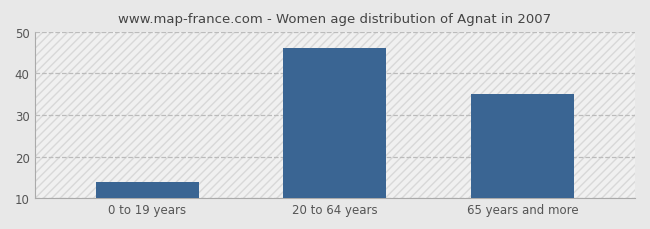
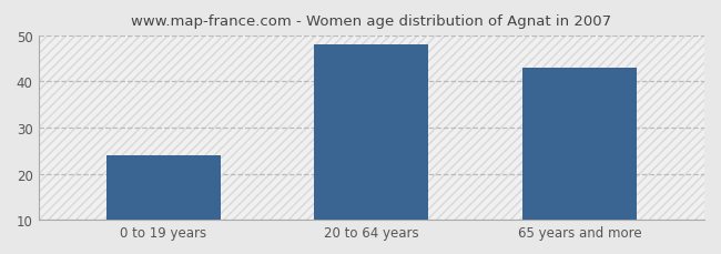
0 to 19 years: 14 -> 24
20 to 64 years: 46 -> 48
65 years and more: 35 -> 43
